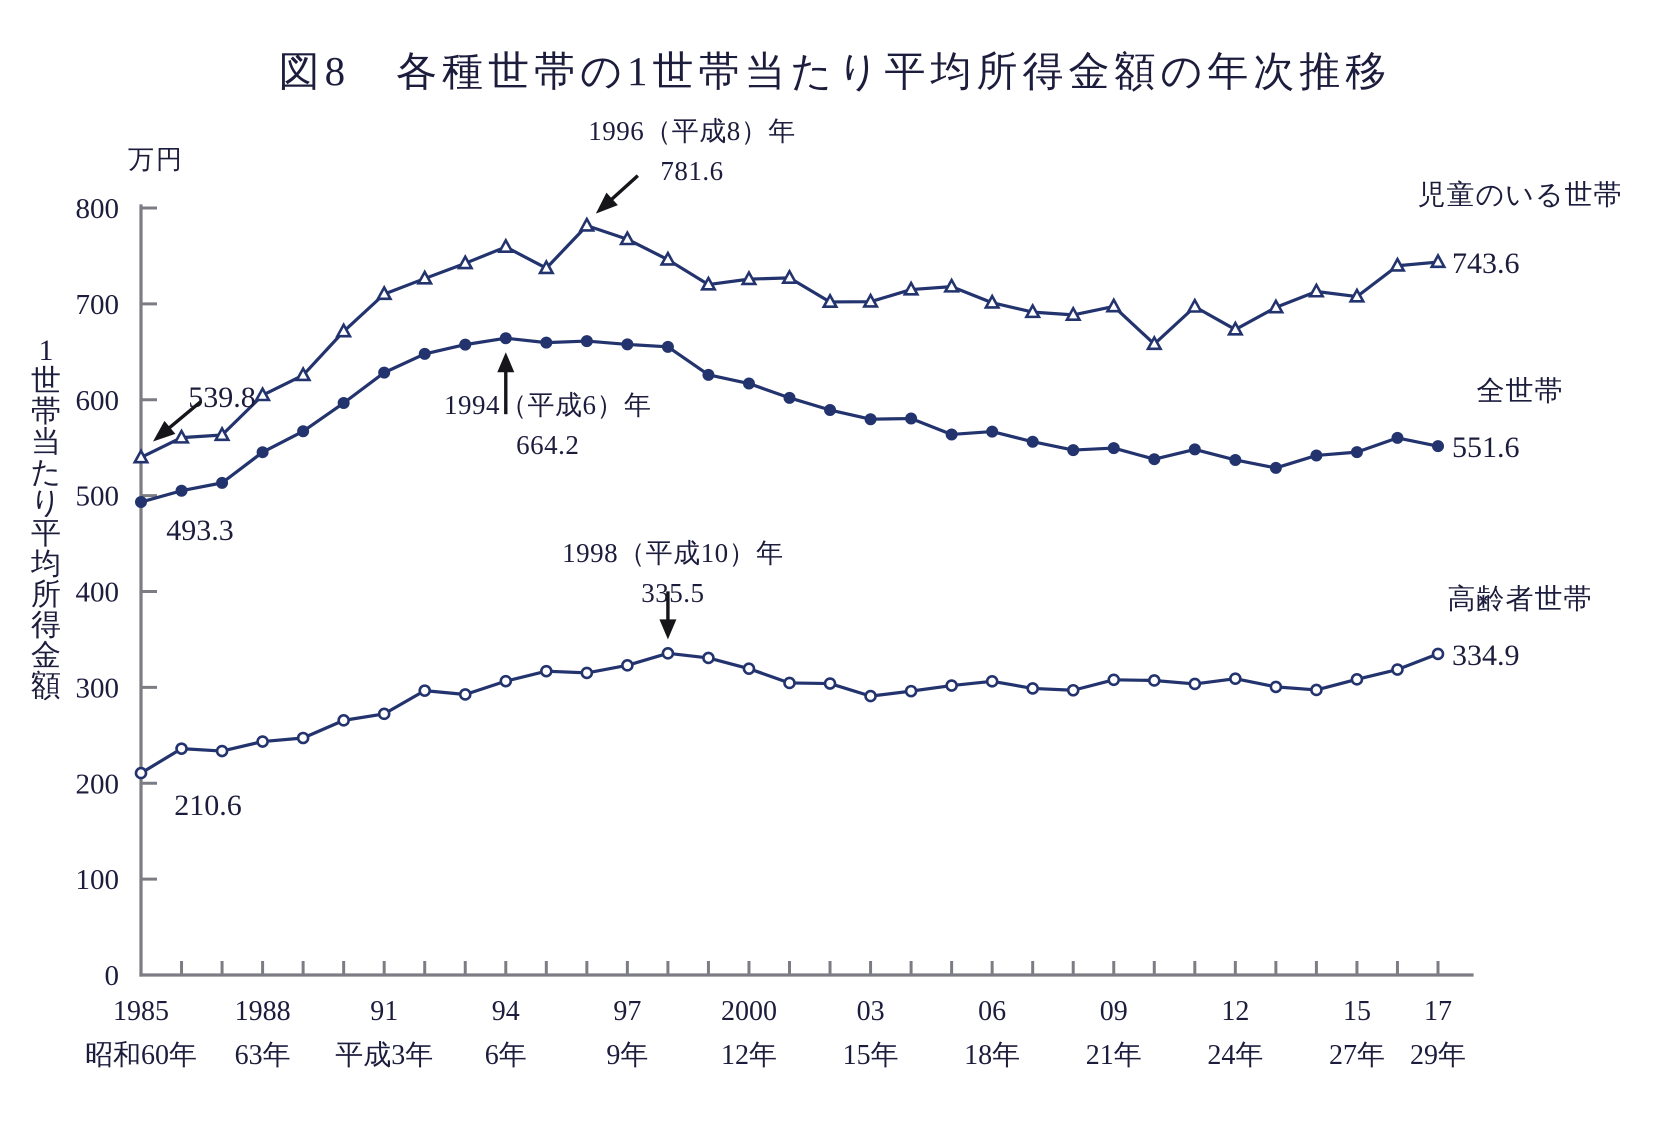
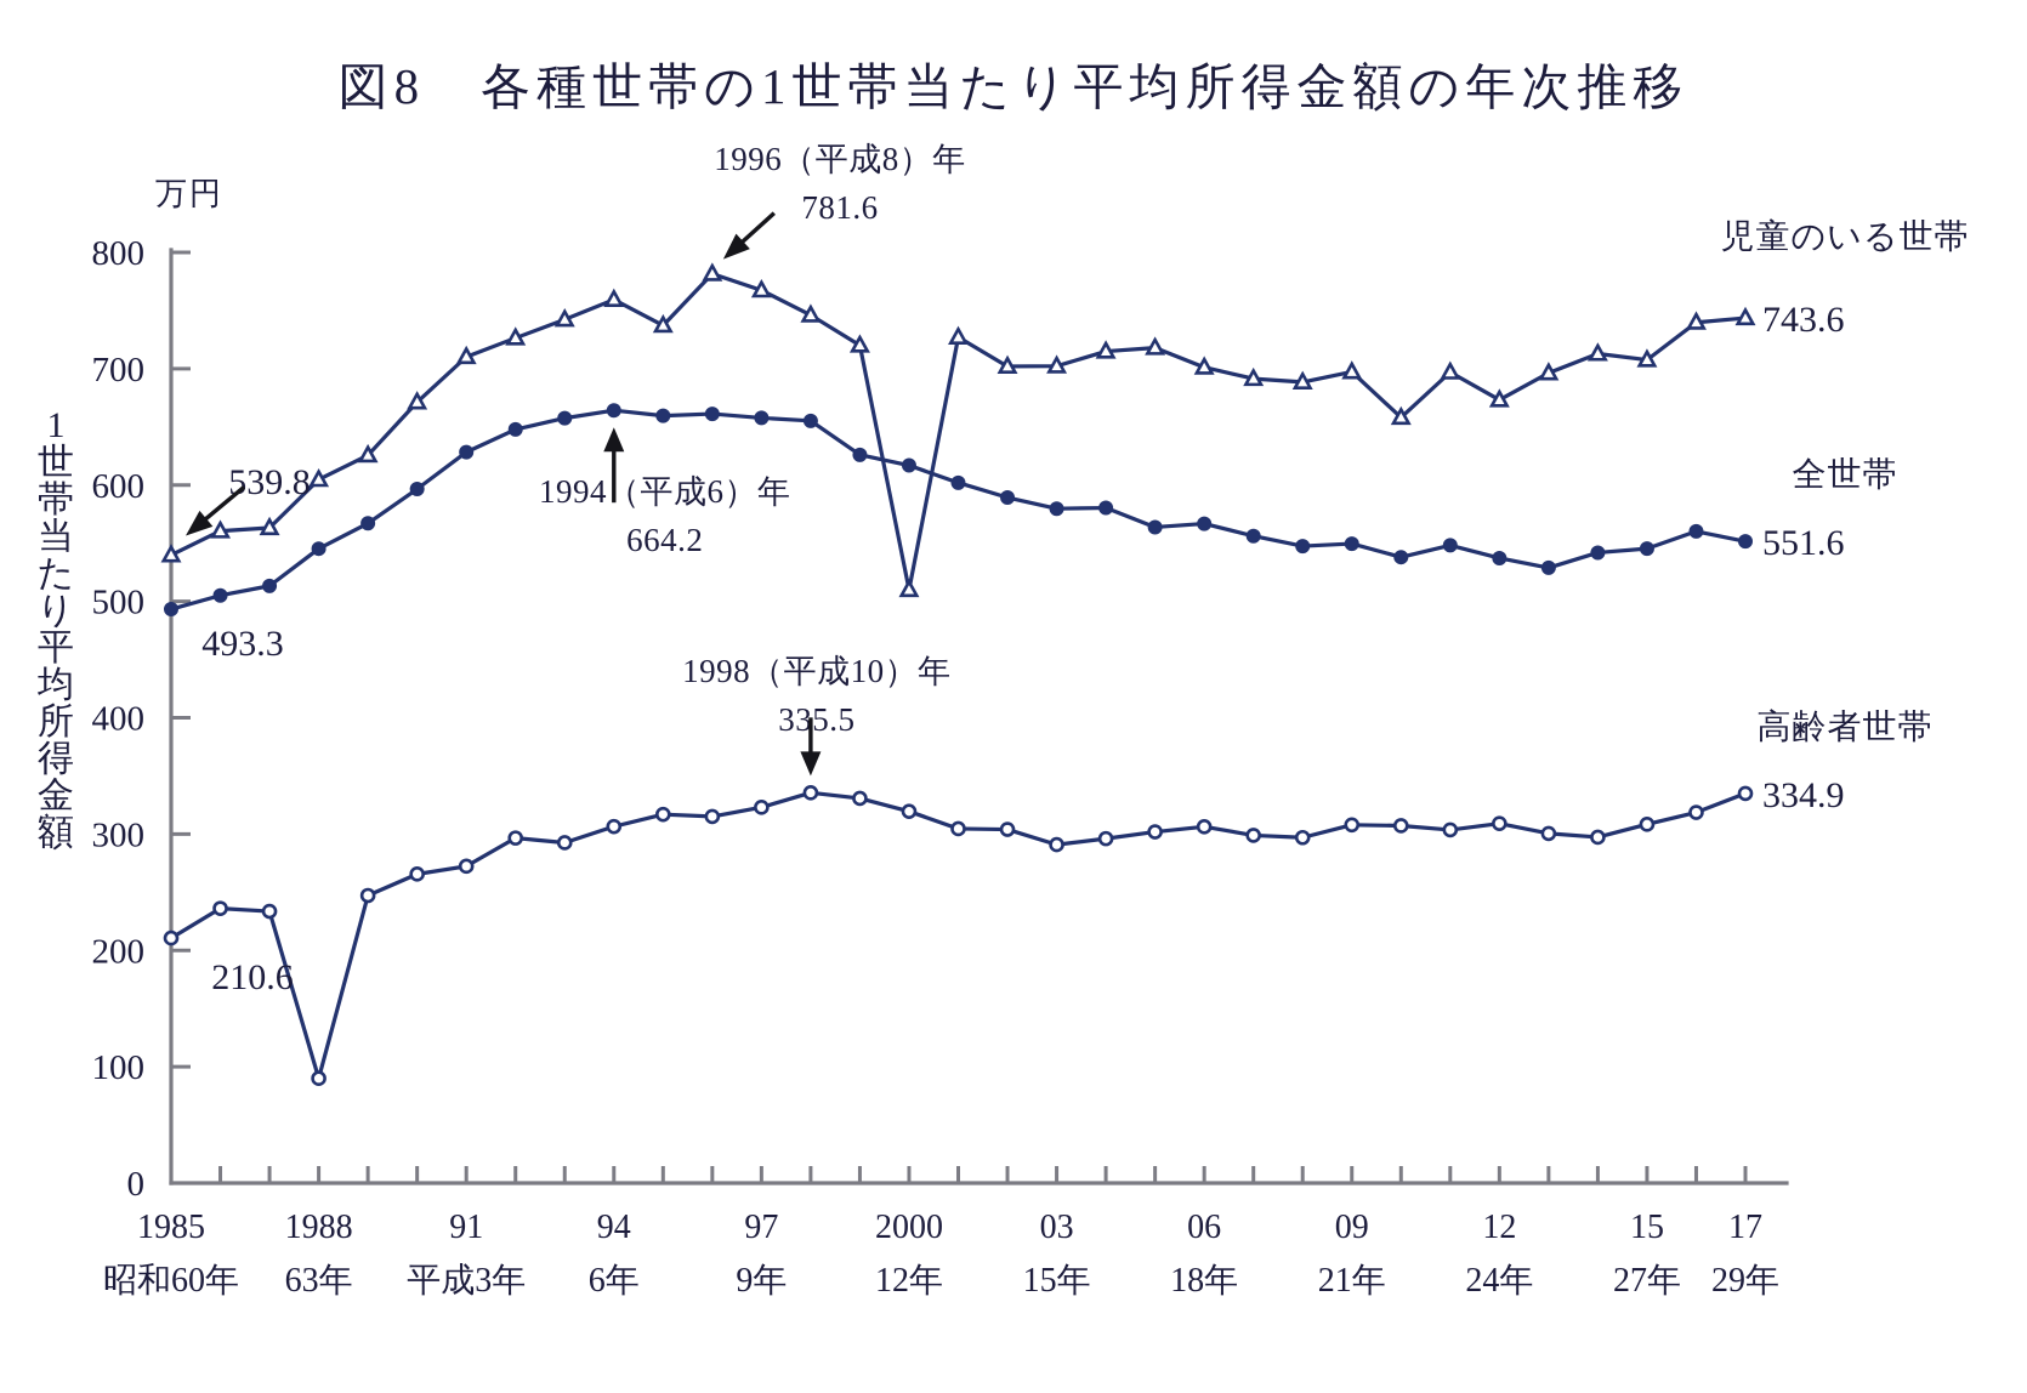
高齢者世帯/1988: 240 -> 90
児童のいる世帯/2000: 730 -> 510
